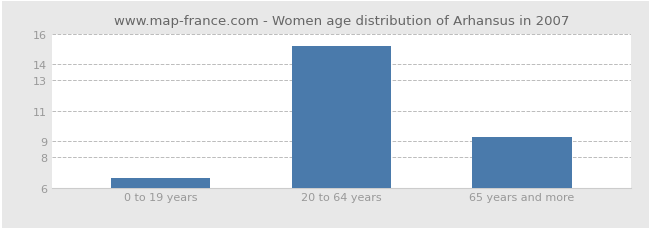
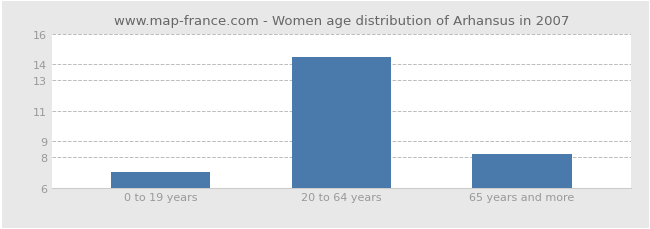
0 to 19 years: 6.6 -> 7.0
20 to 64 years: 15.2 -> 14.5
65 years and more: 9.3 -> 8.2
